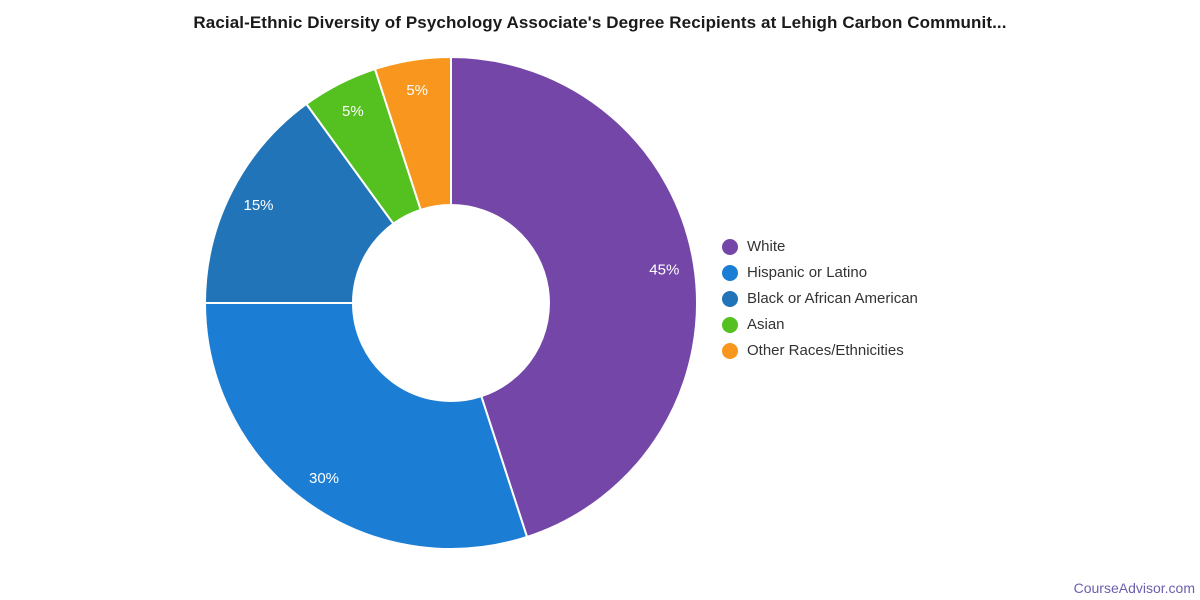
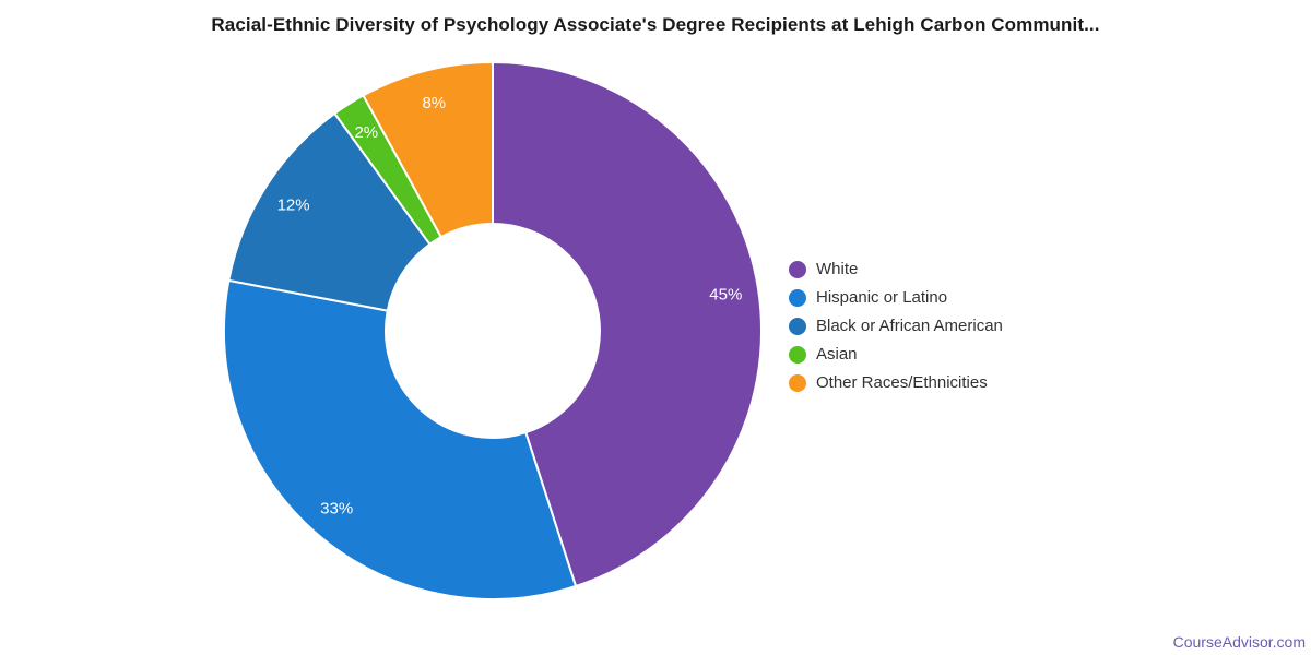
Hispanic or Latino: 30% -> 33%
Black or African American: 15% -> 12%
Asian: 5% -> 2%
Other Races/Ethnicities: 5% -> 8%
